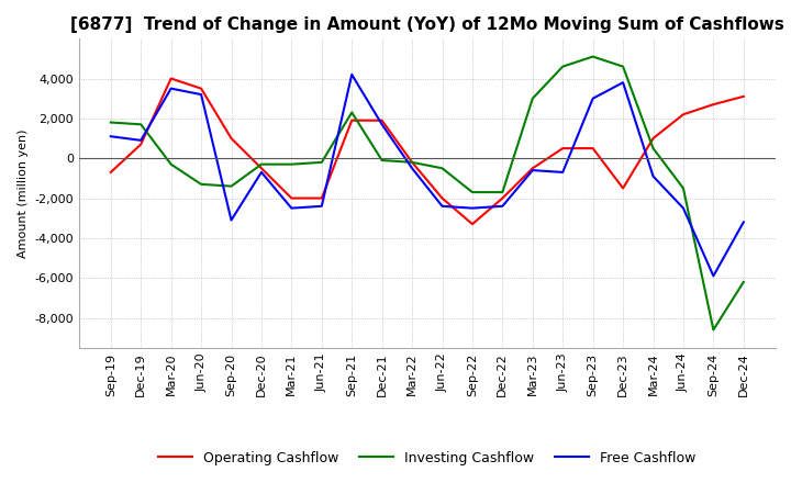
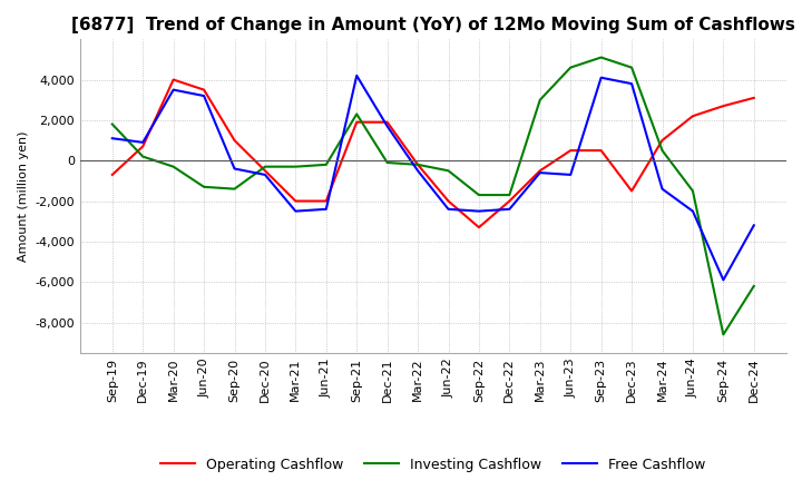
Investing Cashflow/Dec-19: 1,700 -> 200
Free Cashflow/Sep-20: -3,100 -> -400
Free Cashflow/Sep-23: 3,000 -> 4,100
Free Cashflow/Mar-24: -900 -> -1,400
